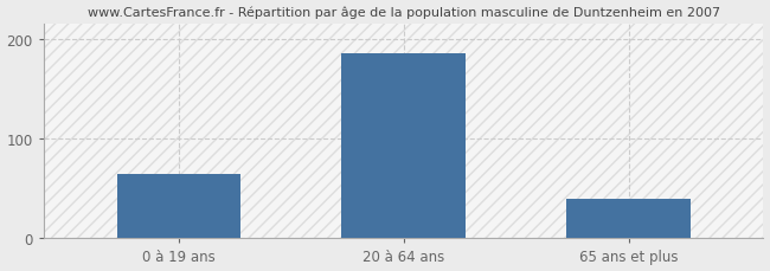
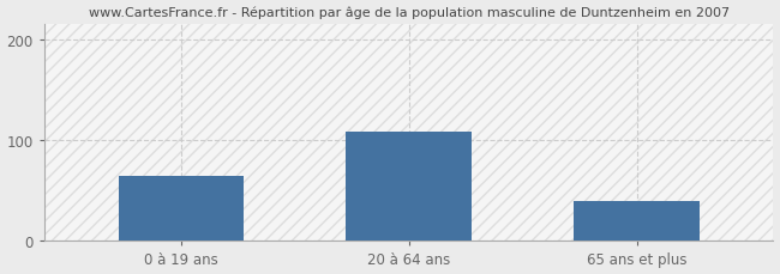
20 à 64 ans: 185 -> 108
